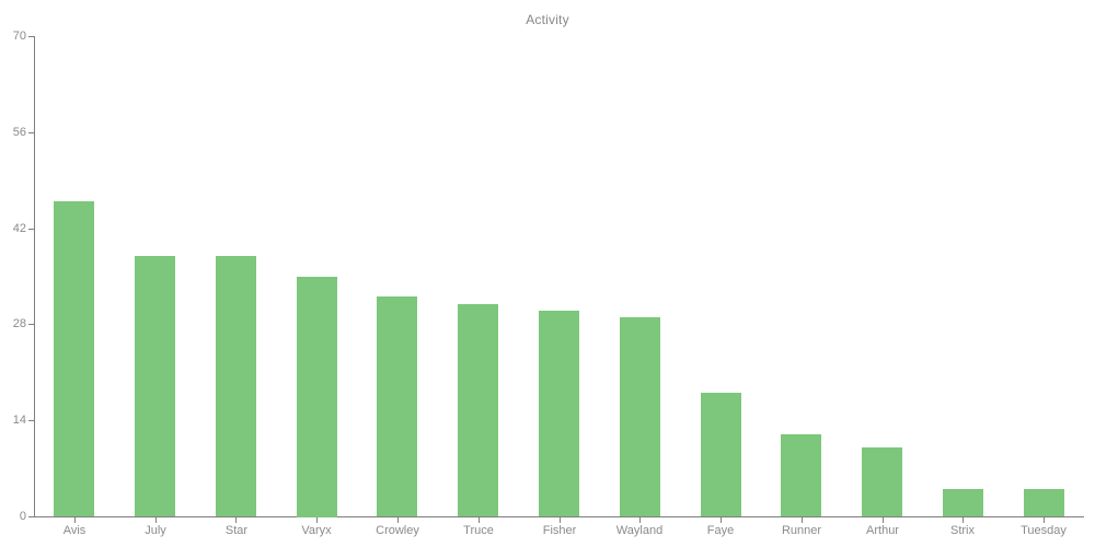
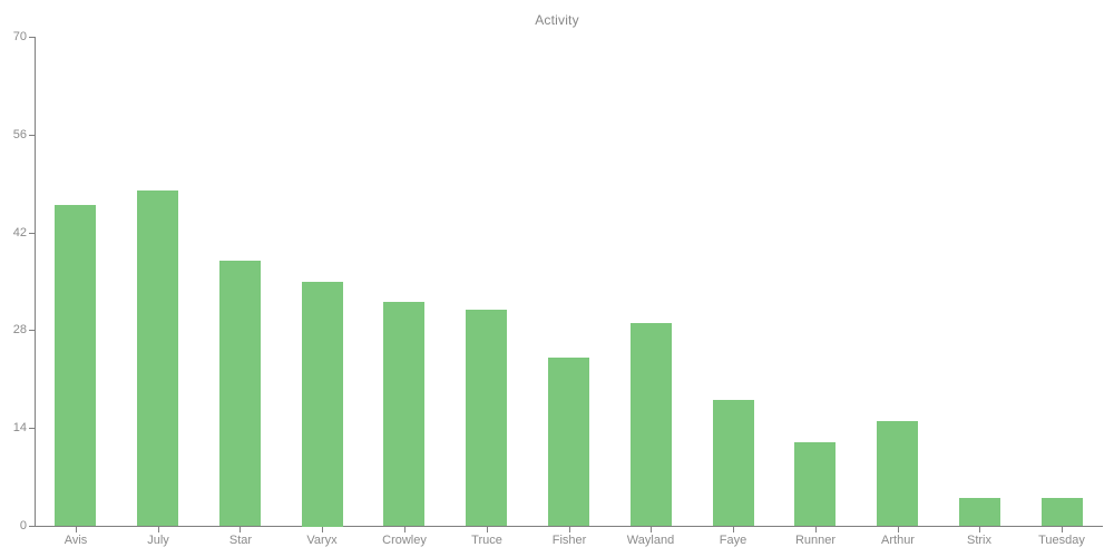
July: 38 -> 48
Fisher: 30 -> 24
Arthur: 10 -> 15
